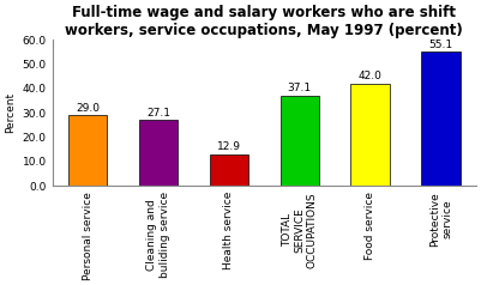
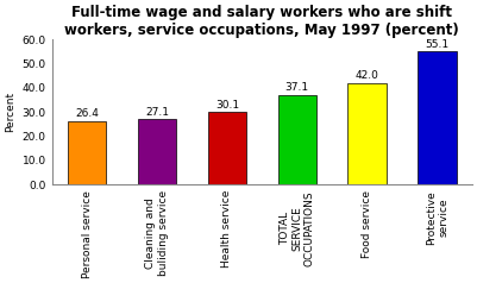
Personal service: 29.0 -> 26.4
Health service: 12.9 -> 30.1
